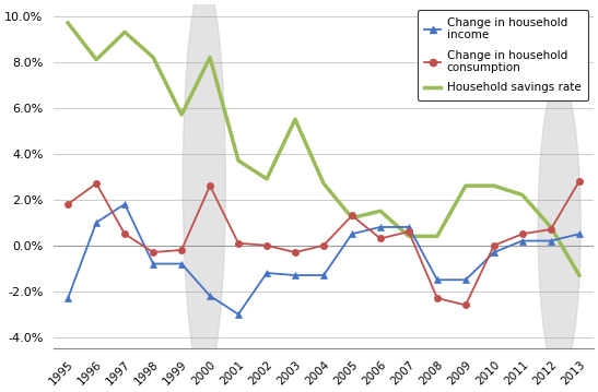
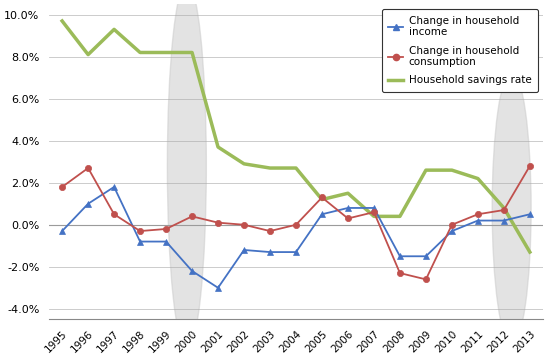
Change in household income/1995: -2.3% -> -0.3%
Household savings rate/1999: 5.7% -> 8.2%
Change in household consumption/2000: 2.6% -> 0.4%
Household savings rate/2003: 5.5% -> 2.7%
